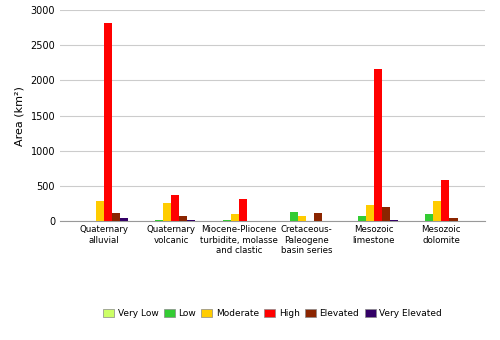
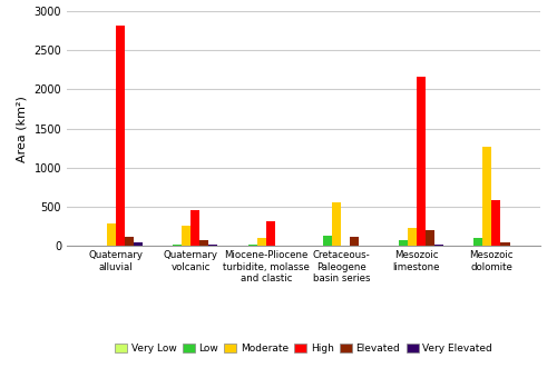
High/Quaternary volcanic: 370 -> 460
Moderate/Cretaceous- Paleogene basin series: 60 -> 560
Moderate/Mesozoic dolomite: 280 -> 1260
